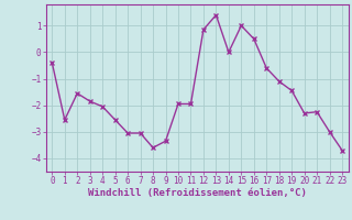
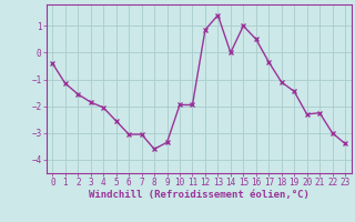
1: -2.55 -> -1.15
17: -0.60 -> -0.35
23: -3.70 -> -3.40
